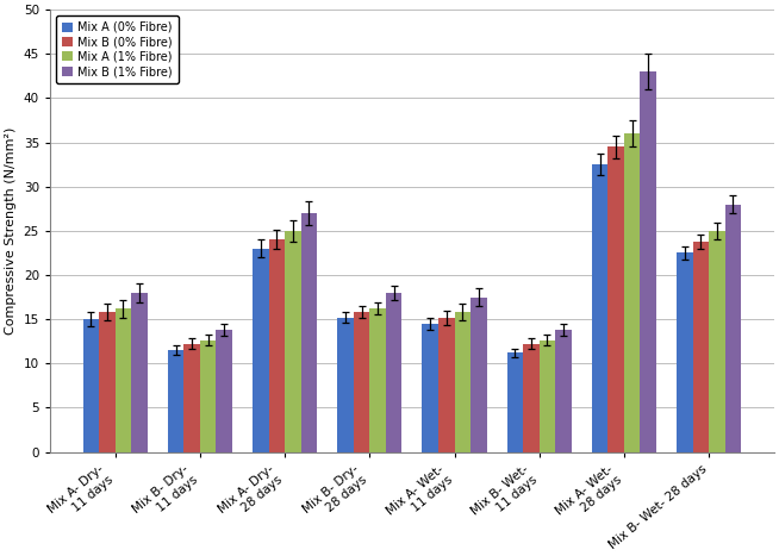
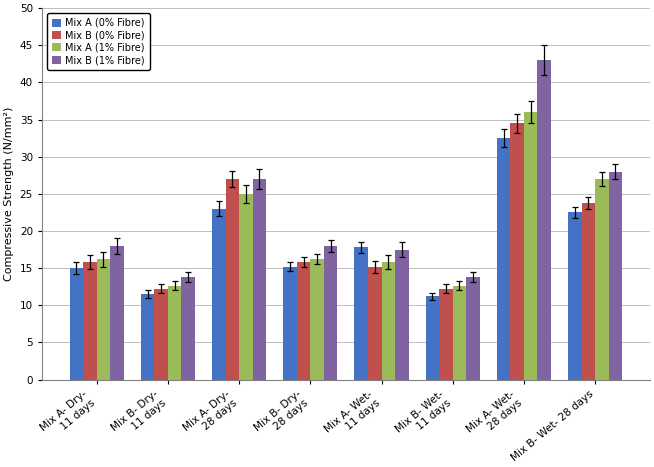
Mix B (0% Fibre)/Mix A- Dry- 28 days: 24.0 -> 27.0
Mix A (0% Fibre)/Mix A- Wet- 11 days: 14.5 -> 17.8
Mix A (1% Fibre)/Mix B- Wet- 28 days: 25.0 -> 27.0
